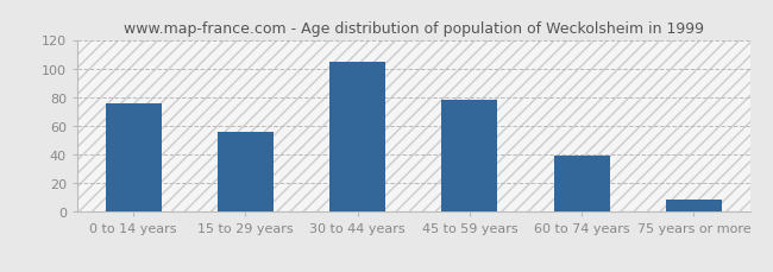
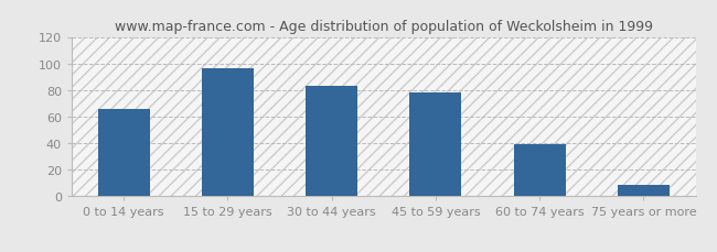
0 to 14 years: 76 -> 66
15 to 29 years: 56 -> 96
30 to 44 years: 105 -> 83
